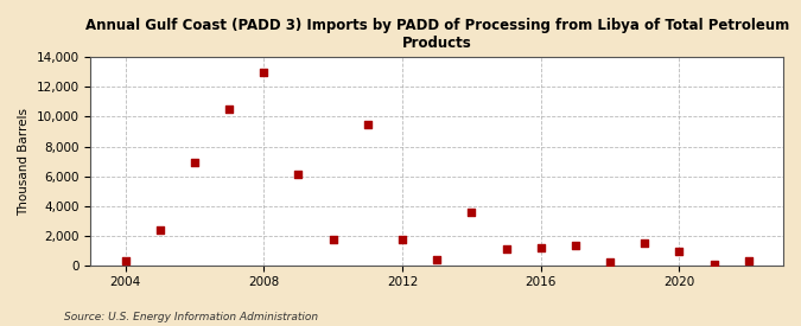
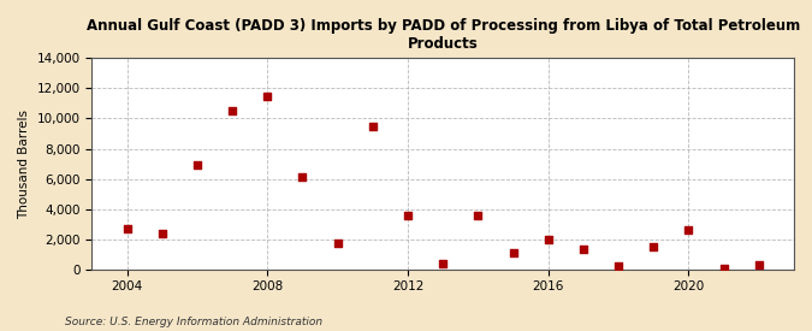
2004: 300 -> 2,700
2008: 13,000 -> 11,500
2012: 1,700 -> 3,600
2016: 1,200 -> 2,000
2020: 900 -> 2,600
